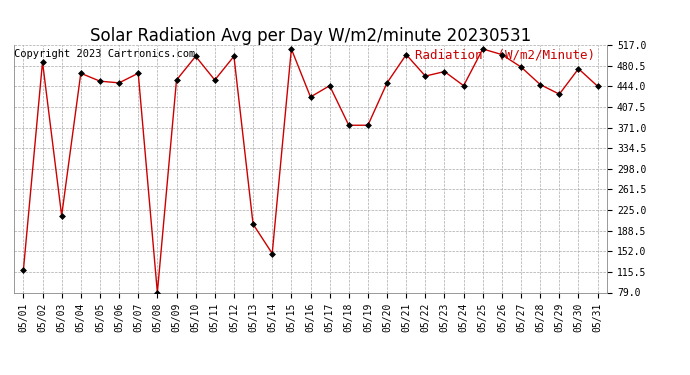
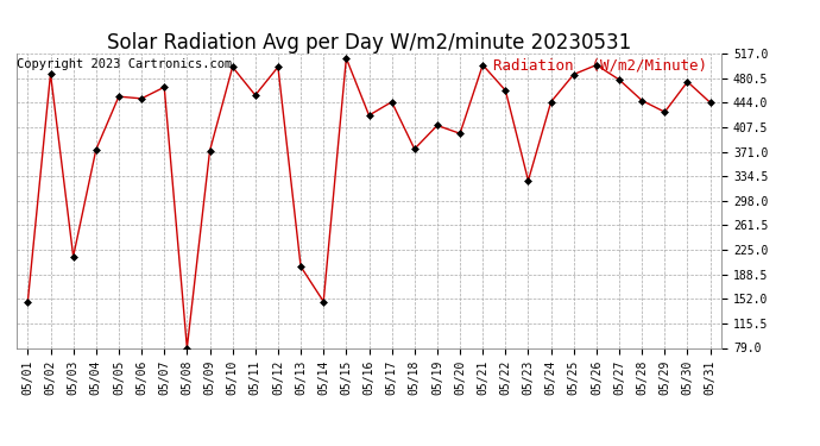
05/01: 118 -> 148
05/04: 467 -> 374
05/09: 455 -> 372
05/19: 375 -> 410
05/20: 450 -> 398
05/23: 470 -> 328
05/25: 510 -> 486
